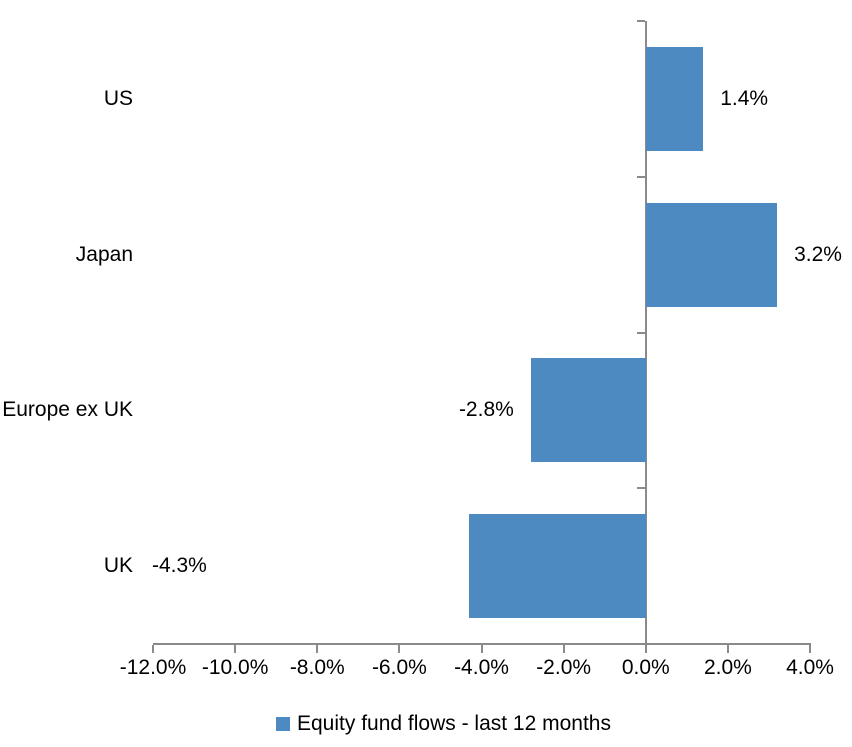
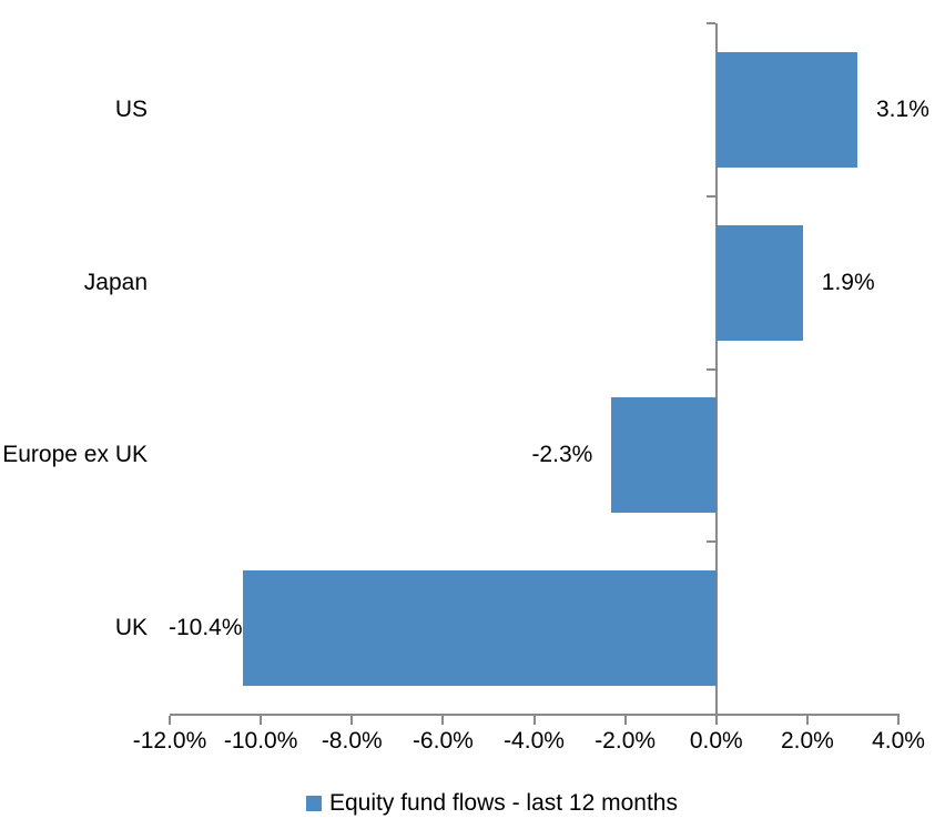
US: 1.4% -> 3.1%
Japan: 3.2% -> 1.9%
Europe ex UK: -2.8% -> -2.3%
UK: -4.3% -> -10.4%
